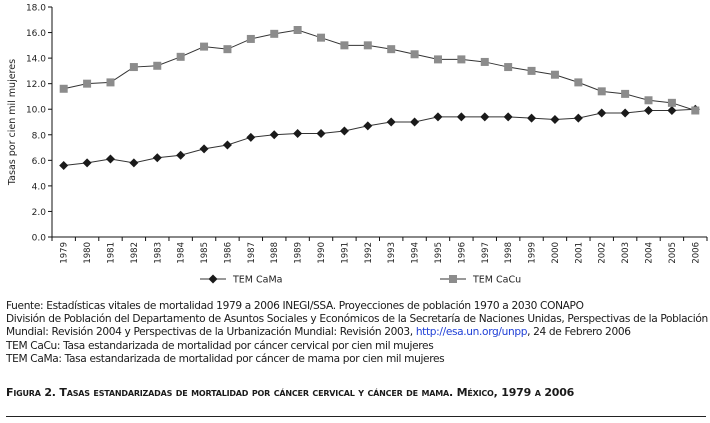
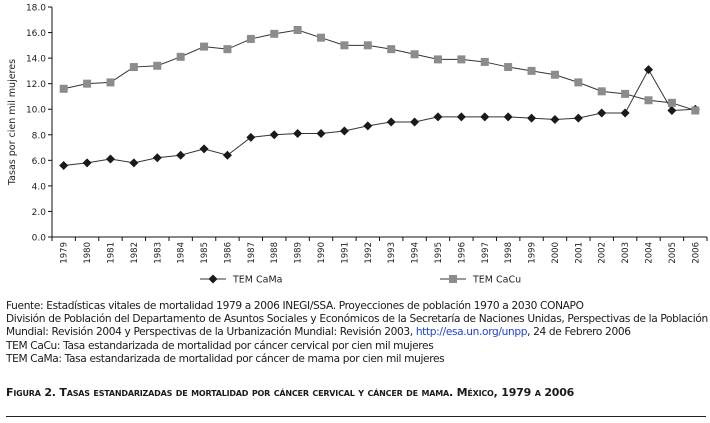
TEM CaMa/1986: 7.2 -> 6.4
TEM CaMa/2004: 9.9 -> 13.1
